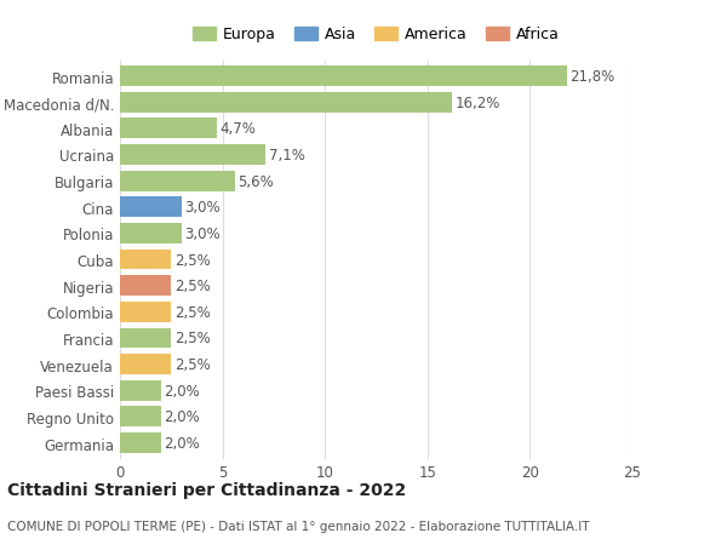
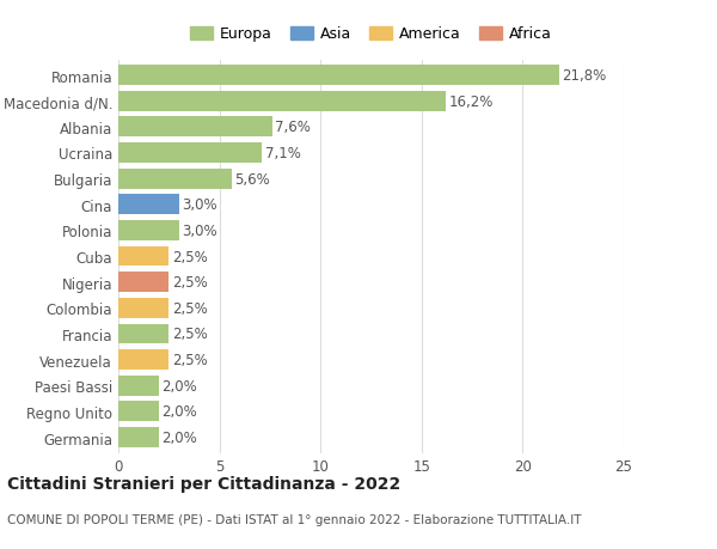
Albania: 4,7% -> 7,6%
